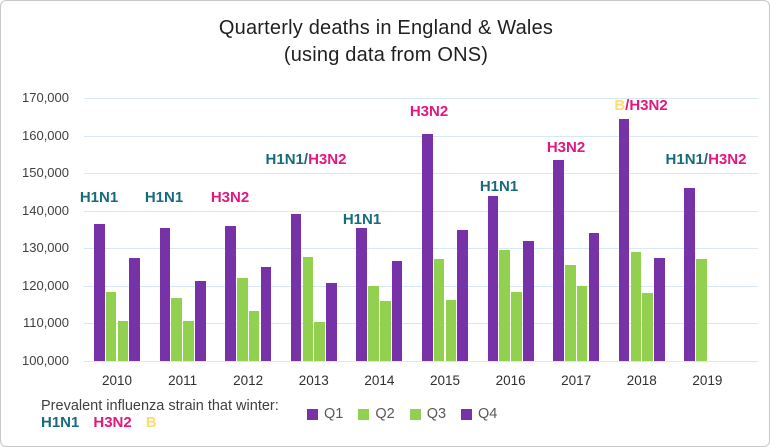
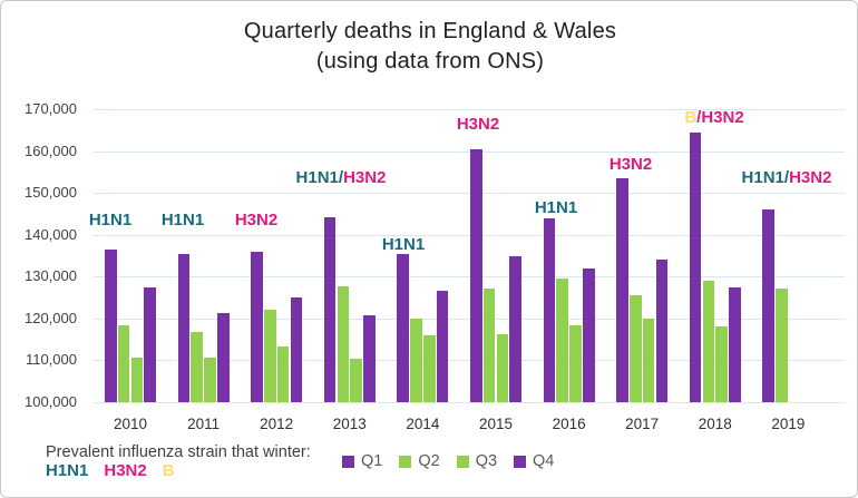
Q1/2013: 139000 -> 144000
